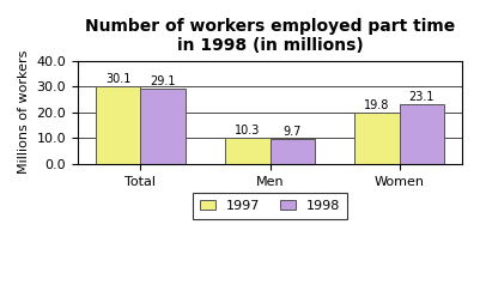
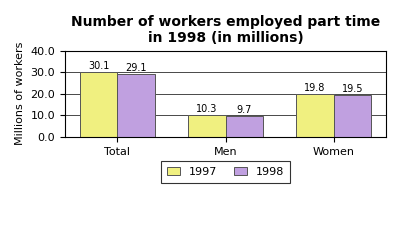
1998/Women: 23.1 -> 19.5
